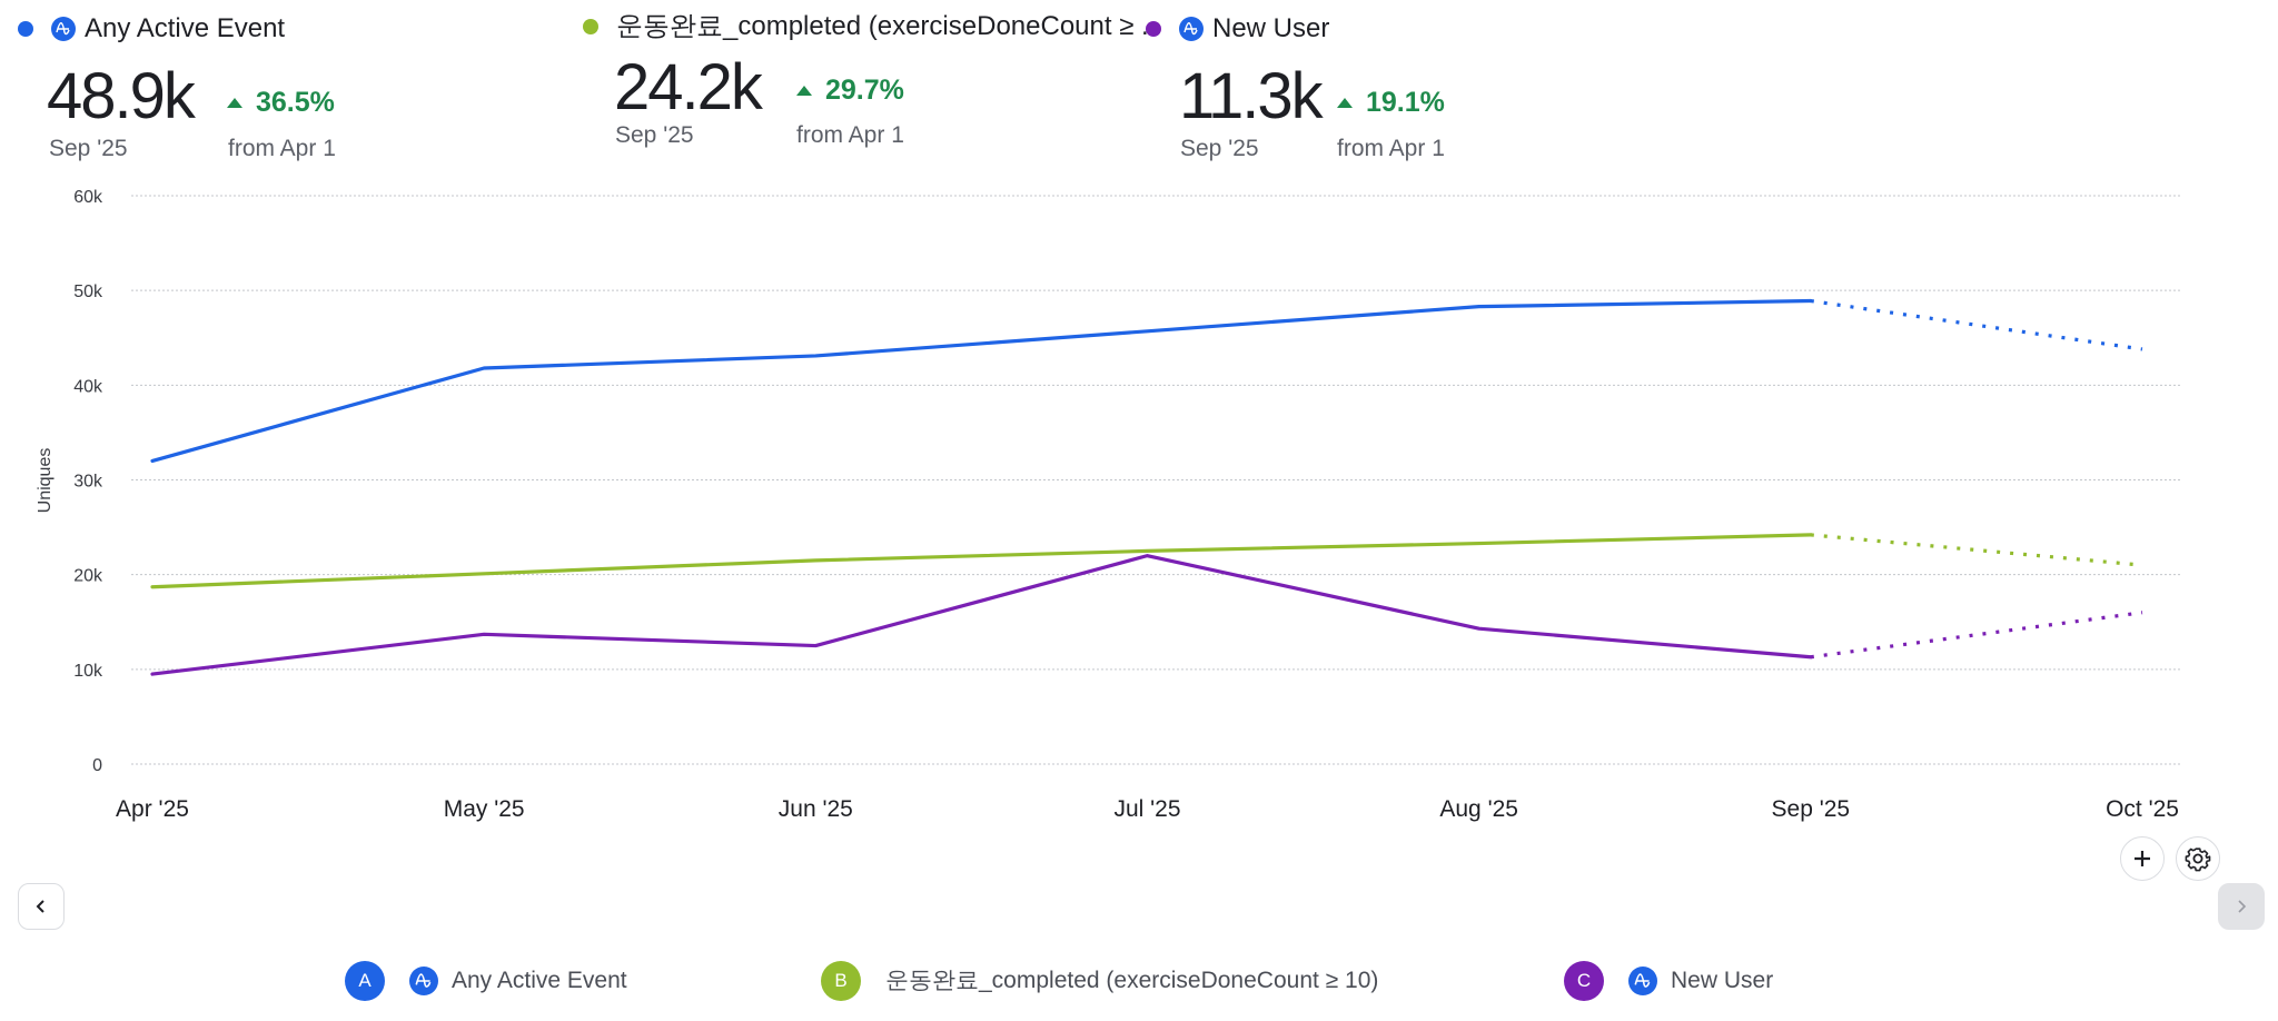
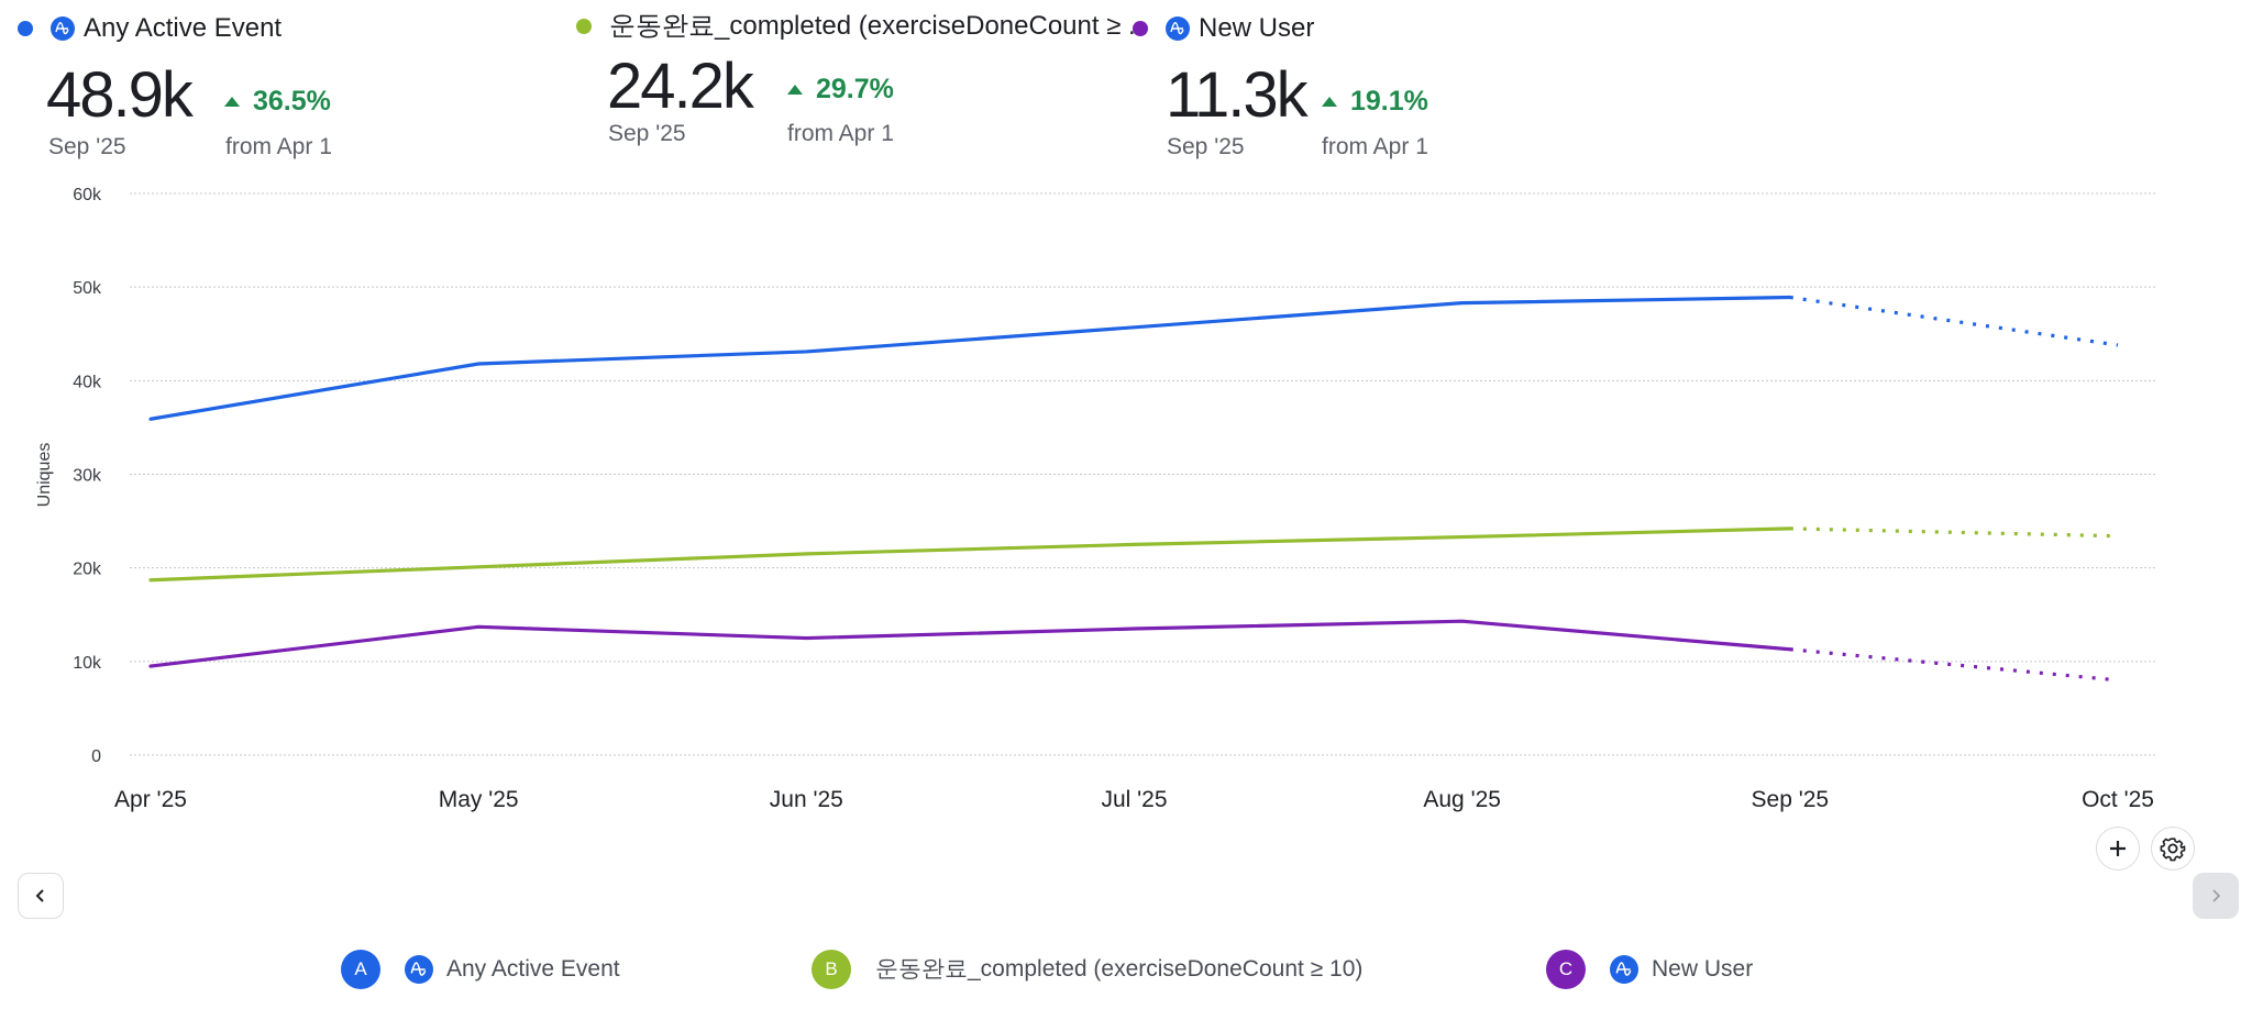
Any Active Event/Apr '25: 32k -> 36k
New User/Jul '25: 22k -> 14k
운동완료_completed (exerciseDoneCount ≥ 10)/Oct '25: 21k -> 23k
New User/Oct '25: 16k -> 8k
